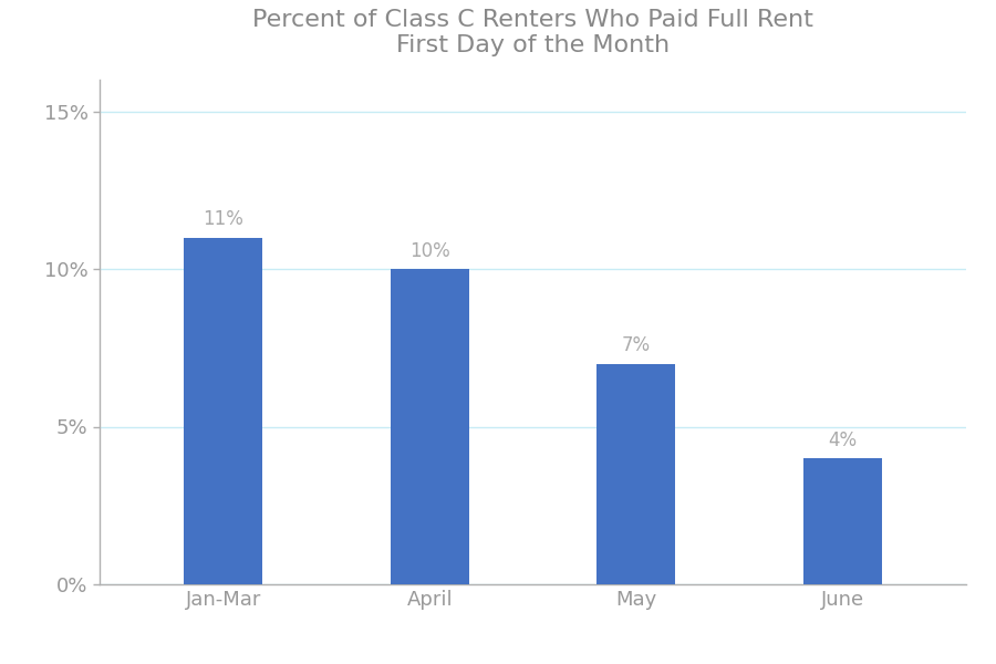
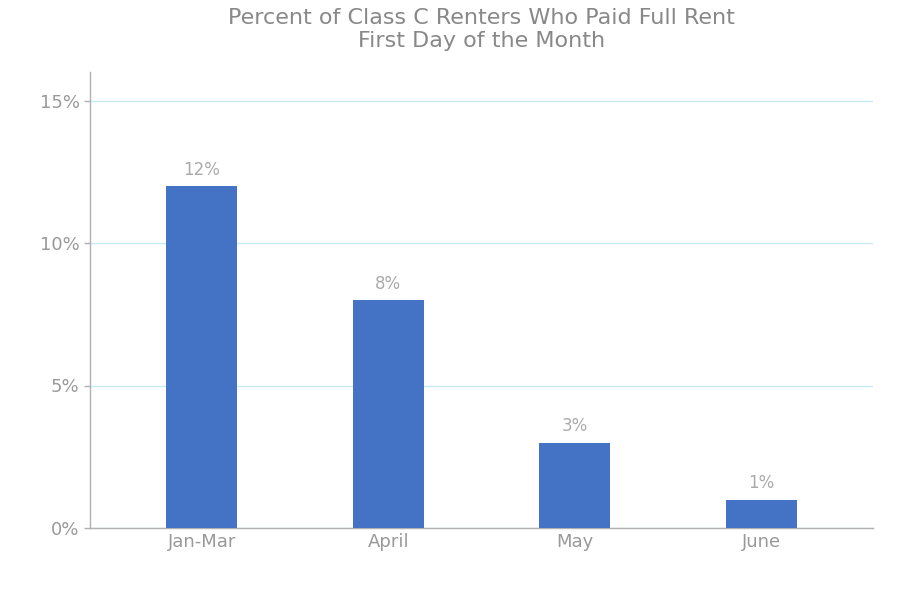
Jan-Mar: 11% -> 12%
April: 10% -> 8%
May: 7% -> 3%
June: 4% -> 1%
